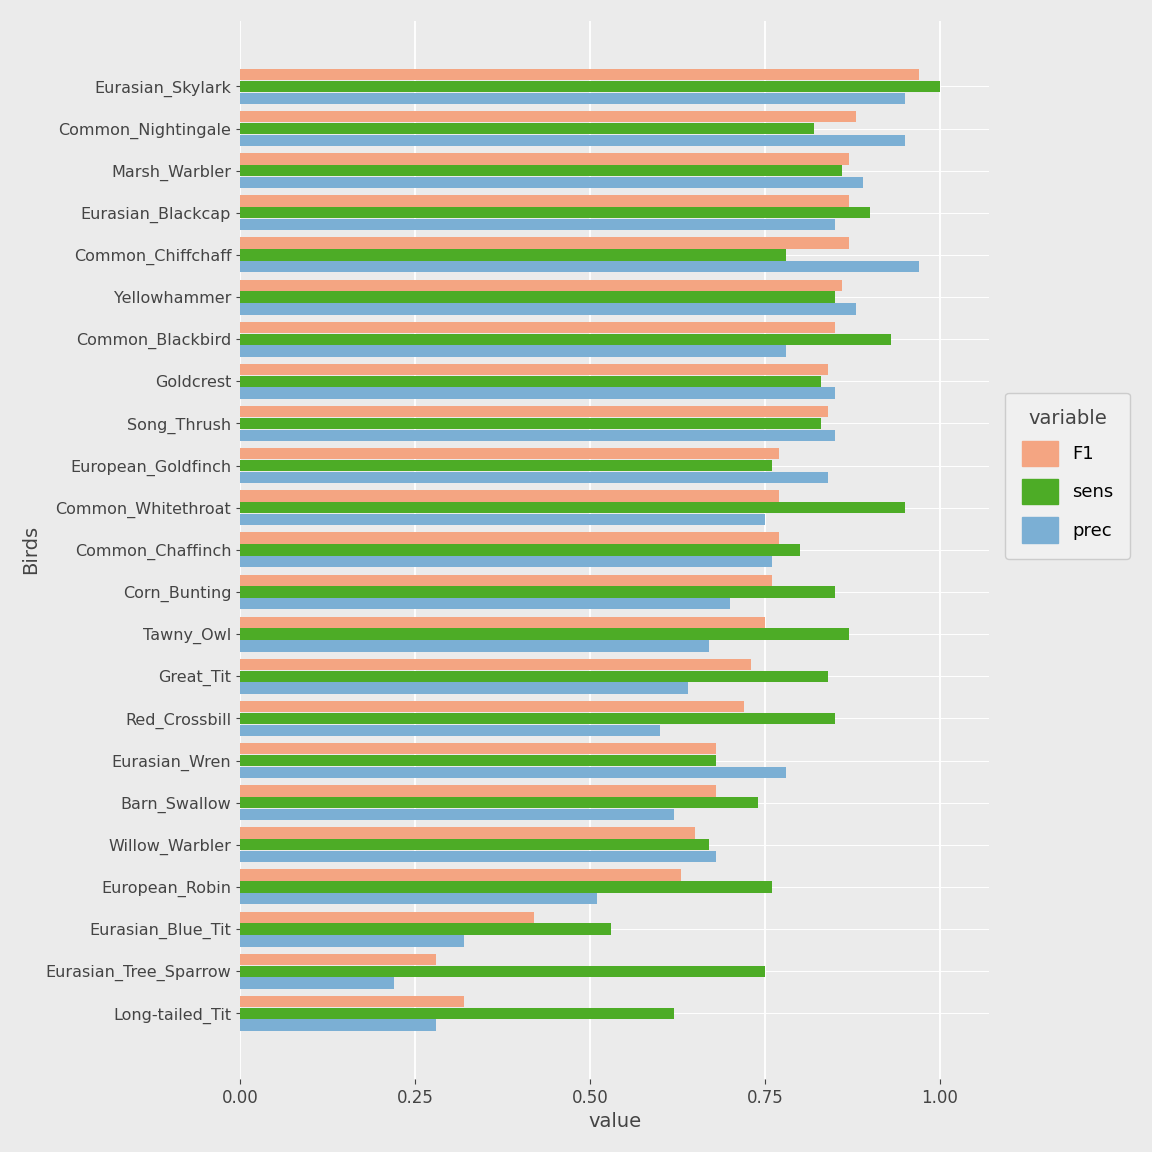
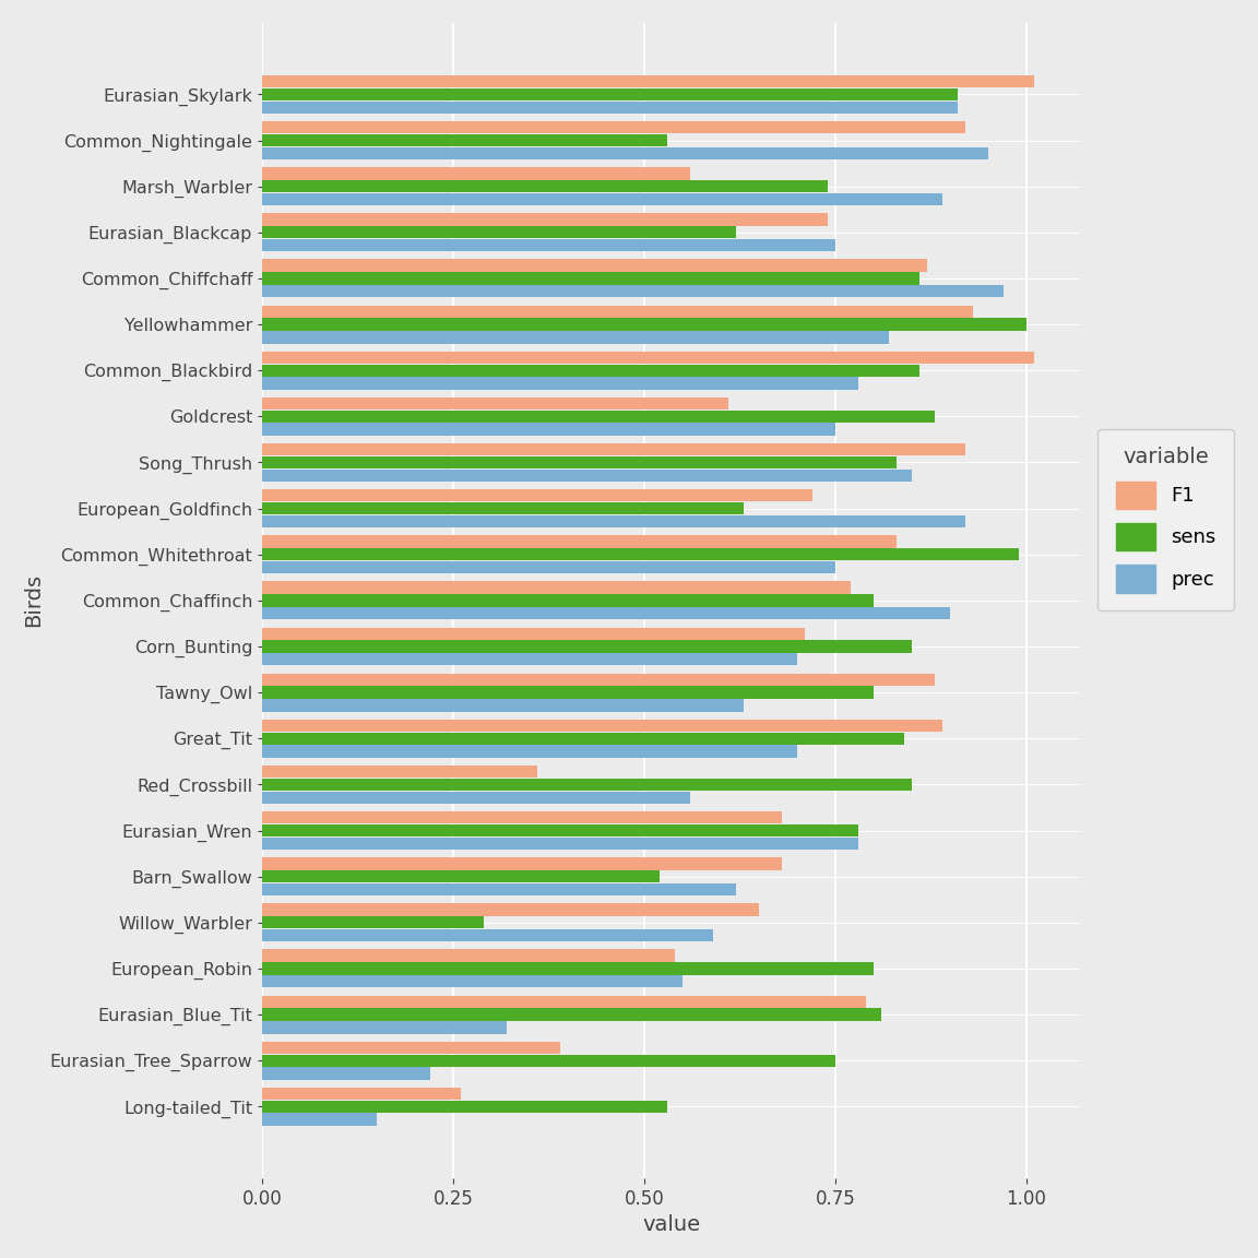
F1/Eurasian_Skylark: 0.97 -> 1.01
sens/Eurasian_Skylark: 1.00 -> 0.91
prec/Eurasian_Skylark: 0.95 -> 0.91
F1/Common_Nightingale: 0.88 -> 0.92
sens/Common_Nightingale: 0.82 -> 0.53
F1/Marsh_Warbler: 0.87 -> 0.56
sens/Marsh_Warbler: 0.86 -> 0.74
F1/Eurasian_Blackcap: 0.87 -> 0.74
sens/Eurasian_Blackcap: 0.90 -> 0.62
prec/Eurasian_Blackcap: 0.85 -> 0.75
sens/Common_Chiffchaff: 0.78 -> 0.86
F1/Yellowhammer: 0.86 -> 0.93
sens/Yellowhammer: 0.85 -> 1.00
prec/Yellowhammer: 0.88 -> 0.82
F1/Common_Blackbird: 0.85 -> 1.01
sens/Common_Blackbird: 0.93 -> 0.86
F1/Goldcrest: 0.84 -> 0.61
sens/Goldcrest: 0.83 -> 0.88
prec/Goldcrest: 0.85 -> 0.75
F1/Song_Thrush: 0.84 -> 0.92
F1/European_Goldfinch: 0.77 -> 0.72
sens/European_Goldfinch: 0.76 -> 0.63
prec/European_Goldfinch: 0.84 -> 0.92
F1/Common_Whitethroat: 0.77 -> 0.83
sens/Common_Whitethroat: 0.95 -> 0.99
prec/Common_Chaffinch: 0.76 -> 0.90
F1/Corn_Bunting: 0.76 -> 0.71
F1/Tawny_Owl: 0.75 -> 0.88
sens/Tawny_Owl: 0.87 -> 0.80
prec/Tawny_Owl: 0.67 -> 0.63
F1/Great_Tit: 0.73 -> 0.89
prec/Great_Tit: 0.64 -> 0.70
F1/Red_Crossbill: 0.72 -> 0.36
prec/Red_Crossbill: 0.60 -> 0.56
sens/Eurasian_Wren: 0.68 -> 0.78
sens/Barn_Swallow: 0.74 -> 0.52
sens/Willow_Warbler: 0.67 -> 0.29
prec/Willow_Warbler: 0.68 -> 0.59
F1/European_Robin: 0.63 -> 0.54
sens/European_Robin: 0.76 -> 0.80
prec/European_Robin: 0.51 -> 0.55
F1/Eurasian_Blue_Tit: 0.42 -> 0.79
sens/Eurasian_Blue_Tit: 0.53 -> 0.81
F1/Eurasian_Tree_Sparrow: 0.28 -> 0.39
F1/Long-tailed_Tit: 0.32 -> 0.26
sens/Long-tailed_Tit: 0.62 -> 0.53
prec/Long-tailed_Tit: 0.28 -> 0.15
